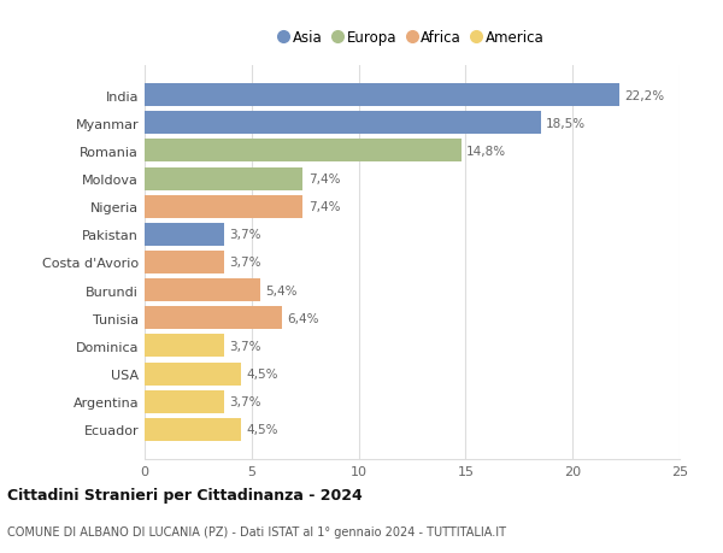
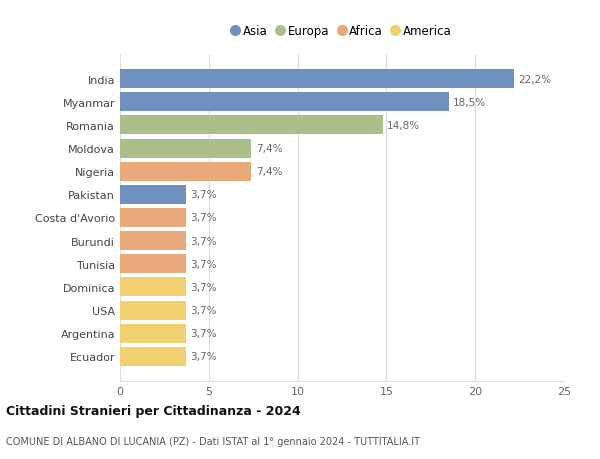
Burundi: 5,4% -> 3,7%
Tunisia: 6,4% -> 3,7%
USA: 4,5% -> 3,7%
Ecuador: 4,5% -> 3,7%
